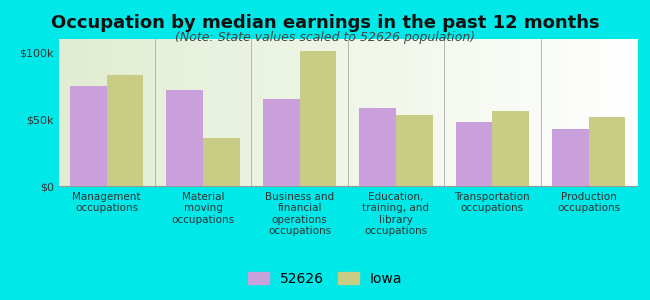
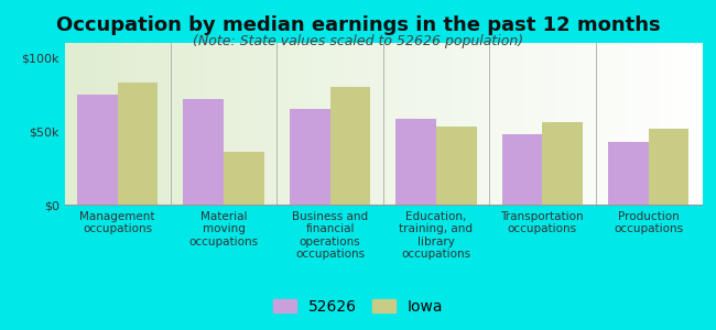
Iowa/Business and financial operations occupations: $101k -> $80k
